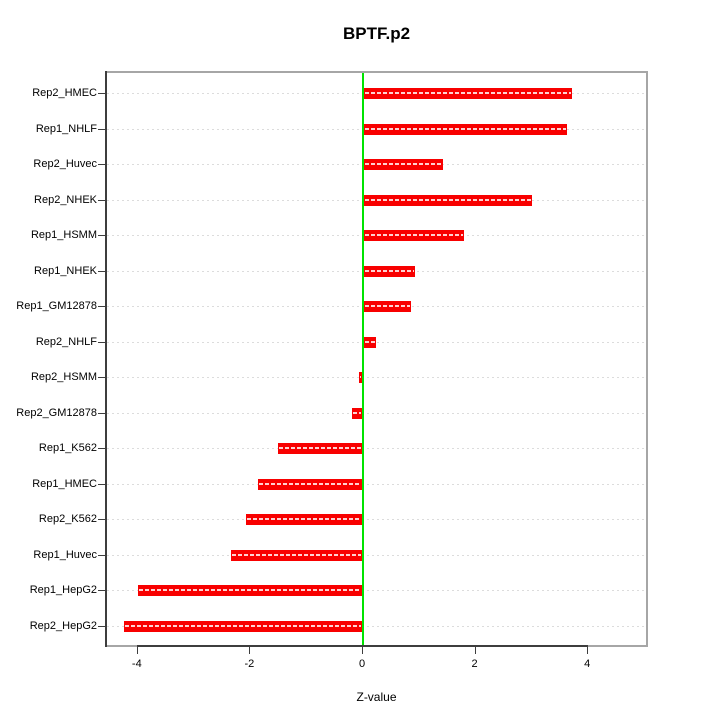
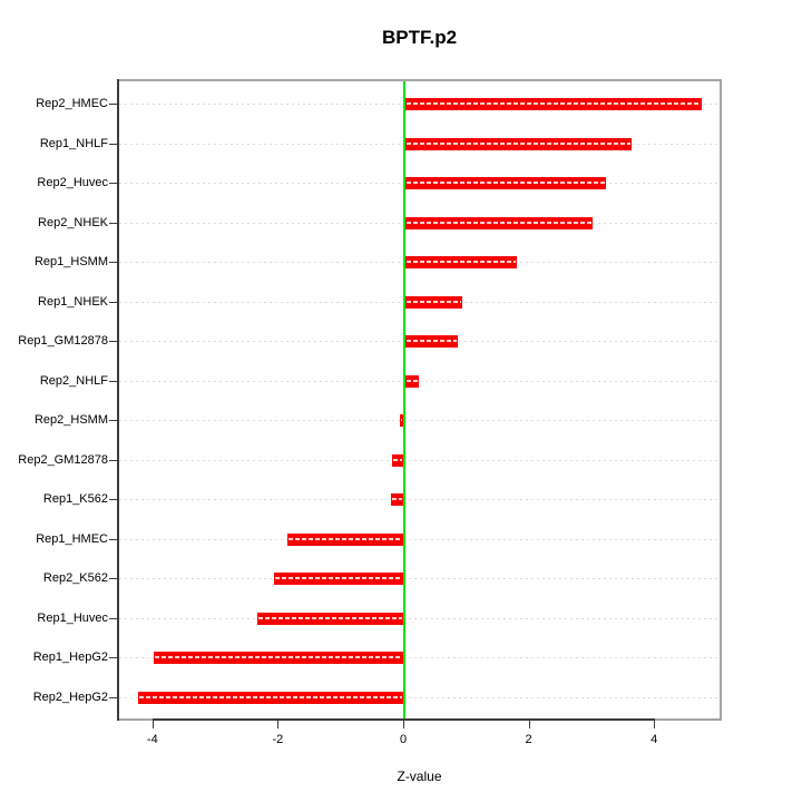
Rep2_HMEC: 3.7 -> 4.7
Rep2_Huvec: 1.4 -> 3.2
Rep1_K562: -1.5 -> -0.2
